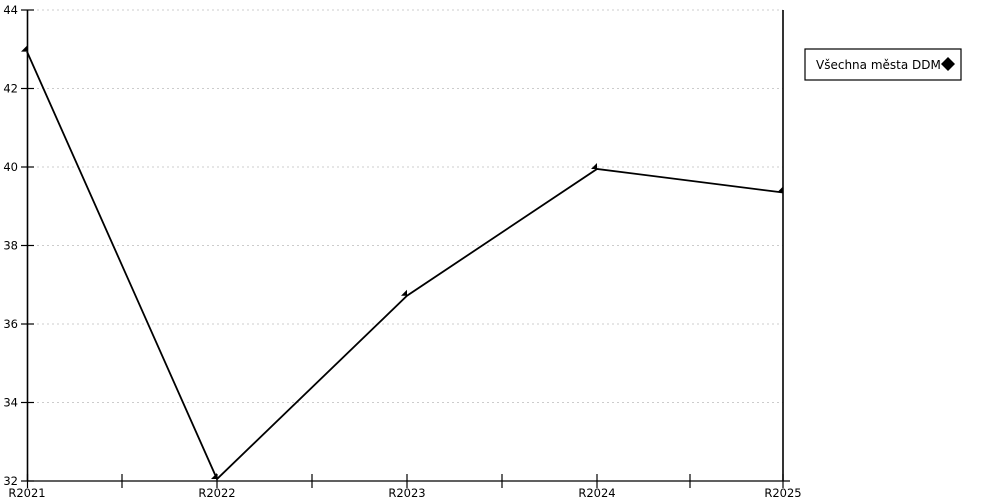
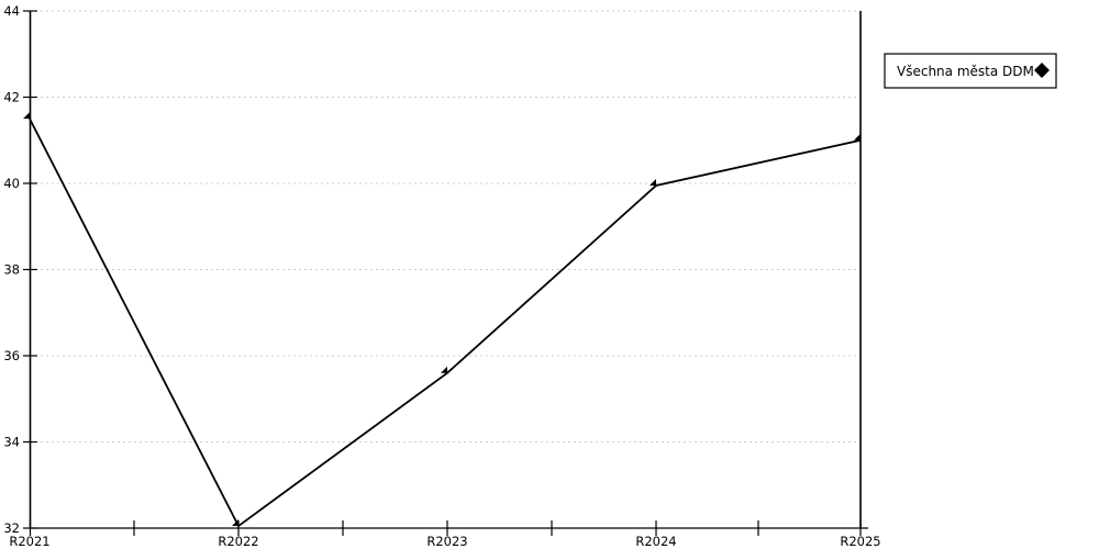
R2021: 42.9 -> 41.5
R2023: 36.7 -> 35.6
R2025: 39.4 -> 41.0
